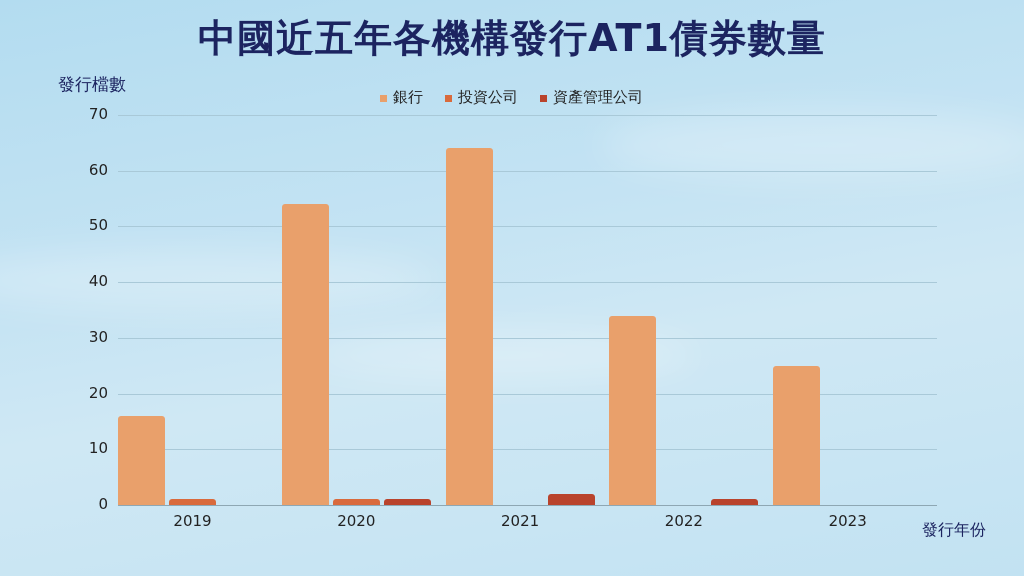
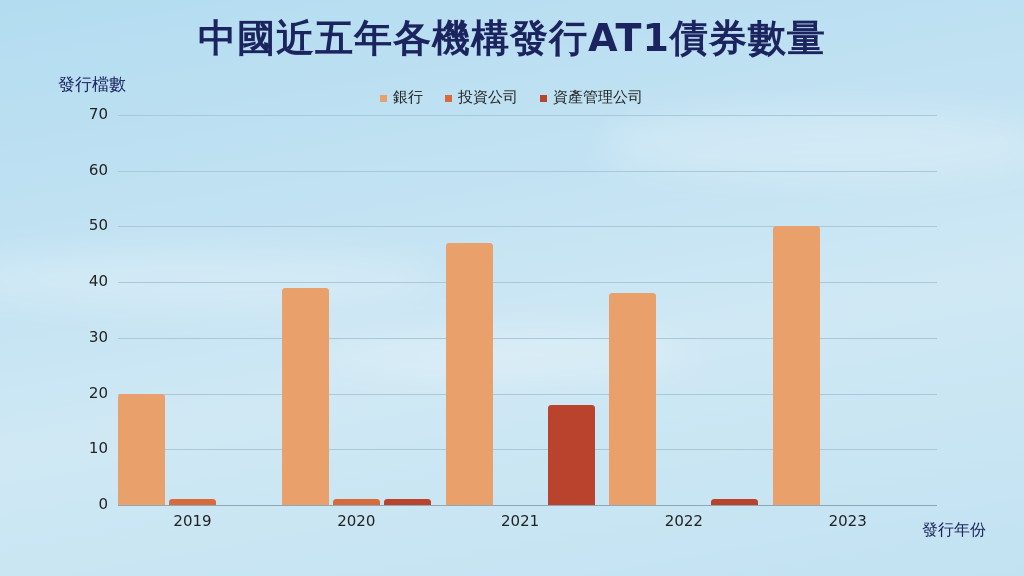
銀行/2019: 16 -> 20
銀行/2020: 54 -> 39
銀行/2021: 64 -> 47
資產管理公司/2021: 2 -> 18
銀行/2022: 34 -> 38
銀行/2023: 25 -> 50
